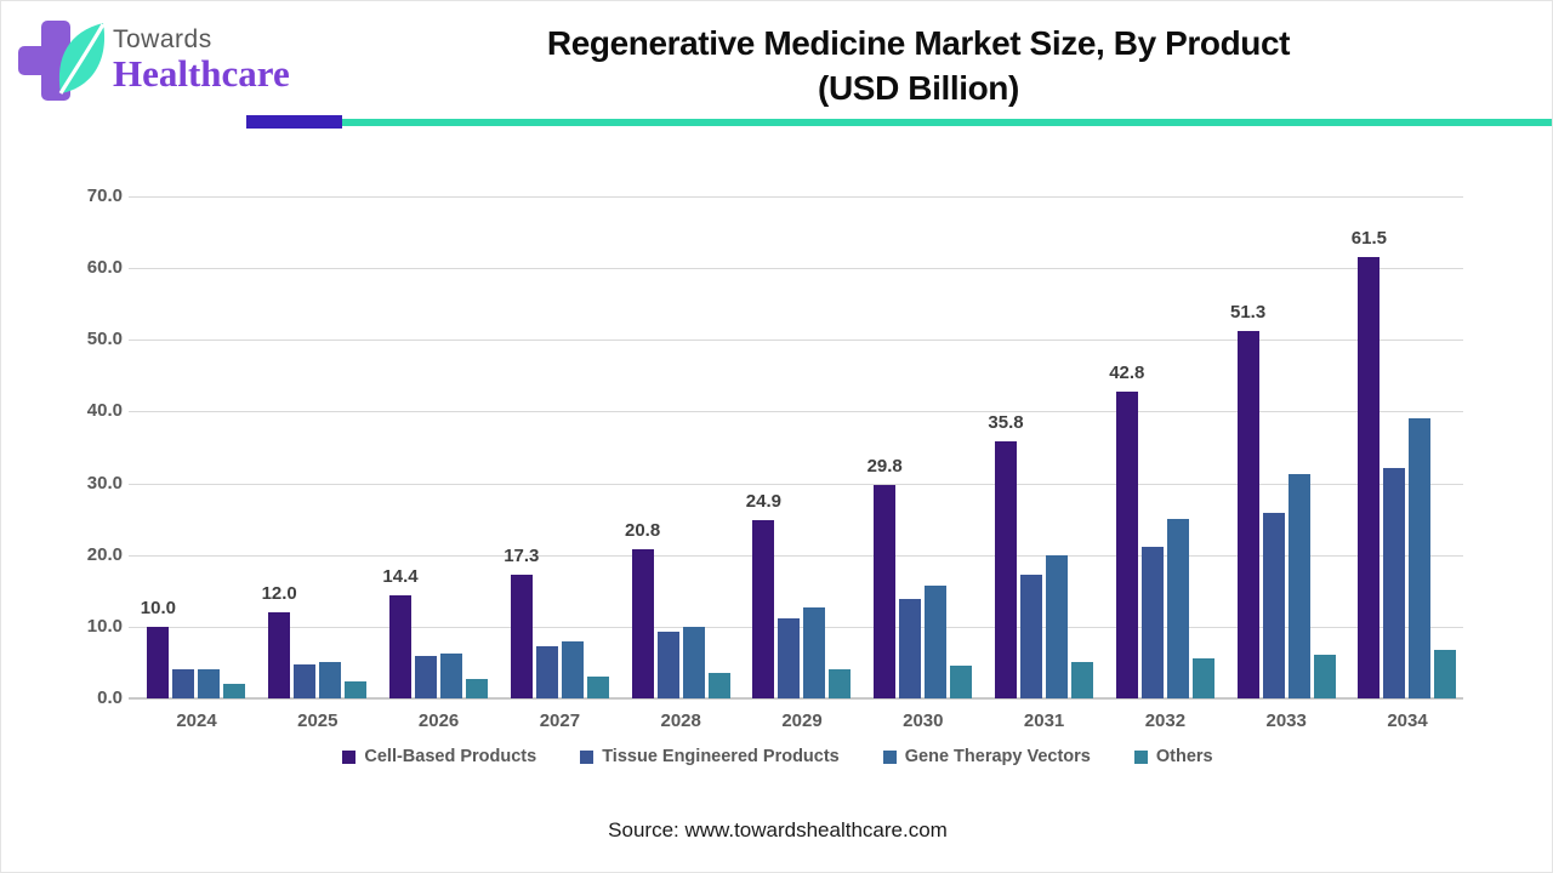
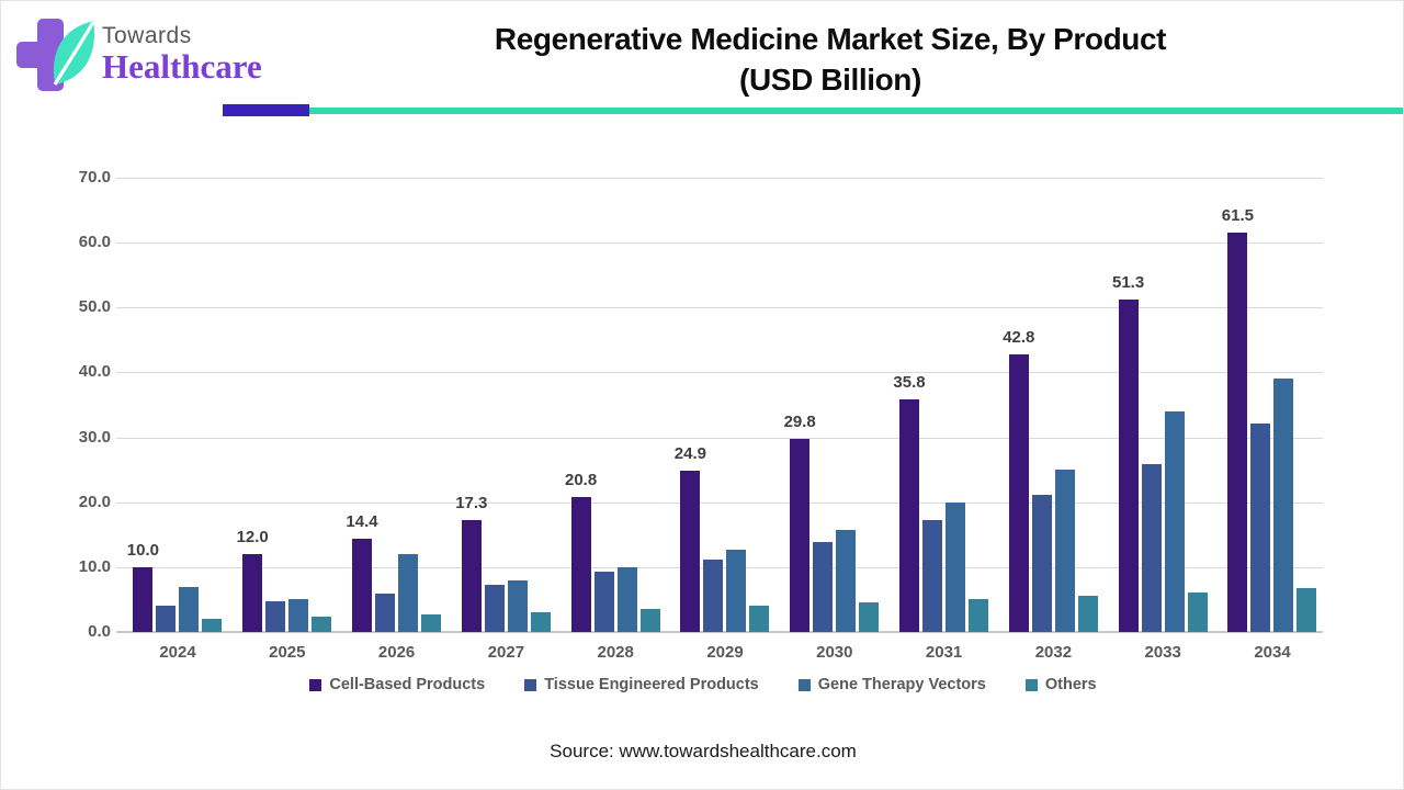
Gene Therapy Vectors/2024: 4 -> 7
Gene Therapy Vectors/2026: 6 -> 12
Gene Therapy Vectors/2033: 31 -> 34
